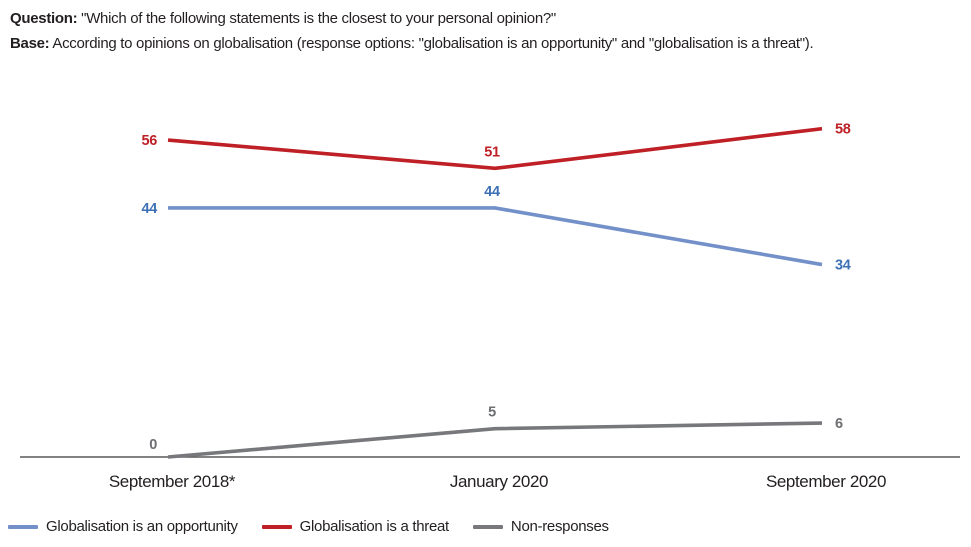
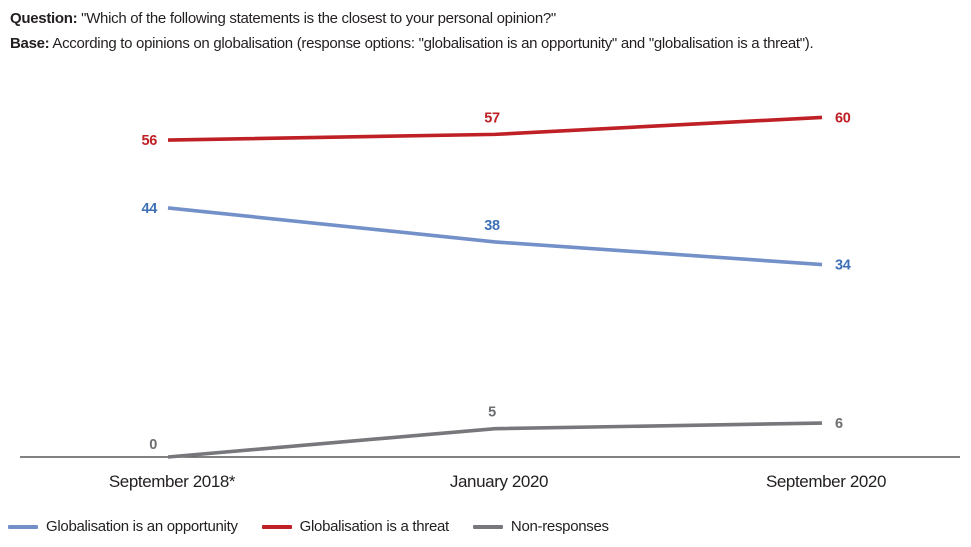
Globalisation is an opportunity/January 2020: 44 -> 38
Globalisation is a threat/January 2020: 51 -> 57
Globalisation is a threat/September 2020: 58 -> 60
